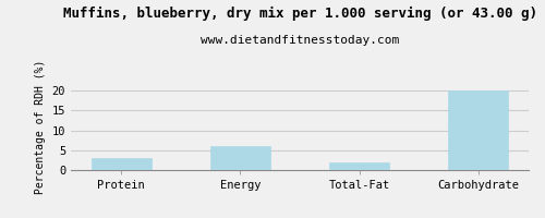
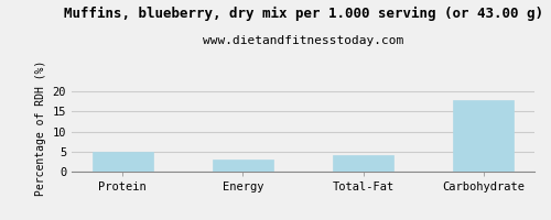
Protein: 3 -> 5
Energy: 6 -> 3
Total-Fat: 2 -> 4
Carbohydrate: 20 -> 18
